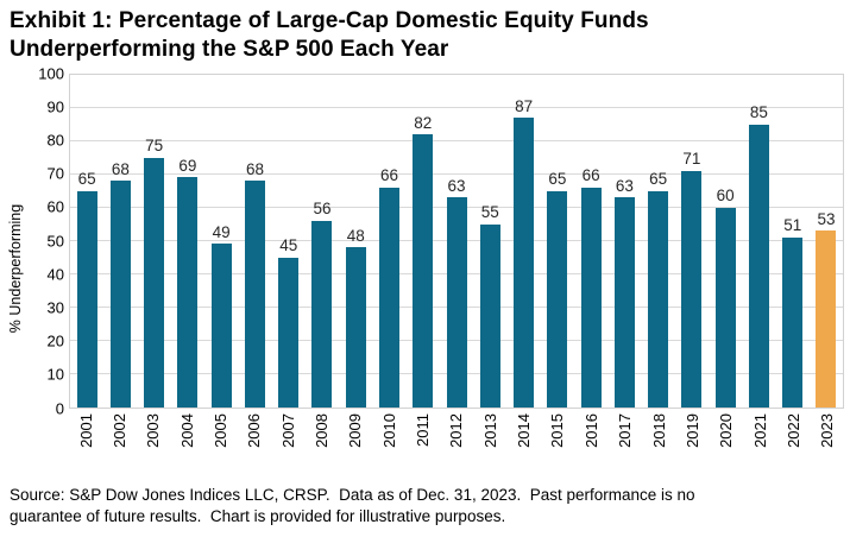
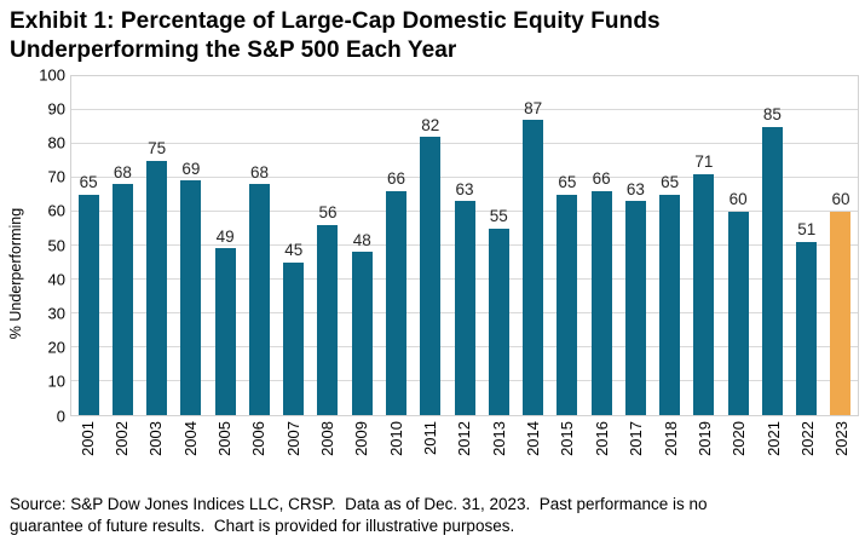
2023: 53 -> 60
